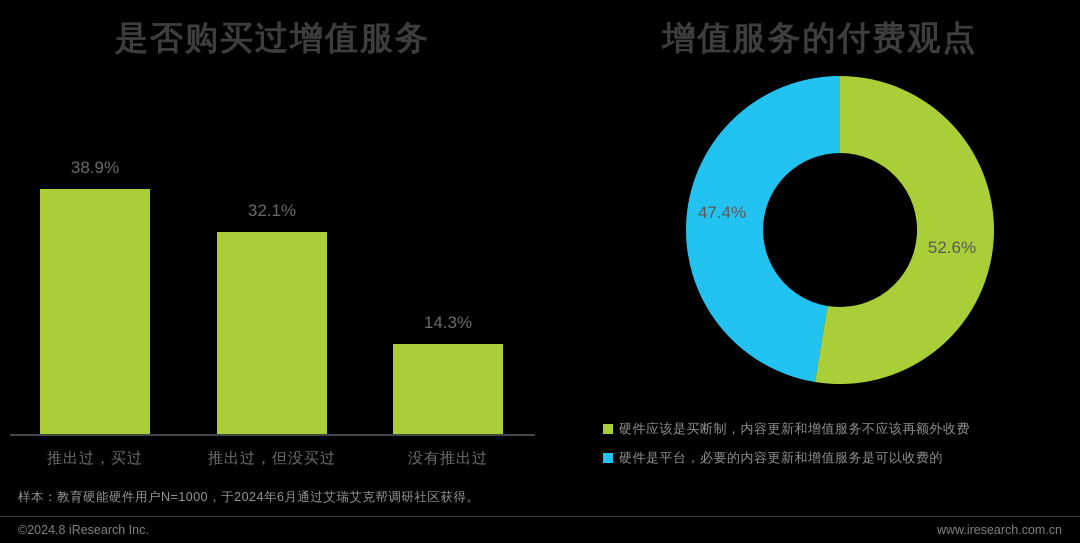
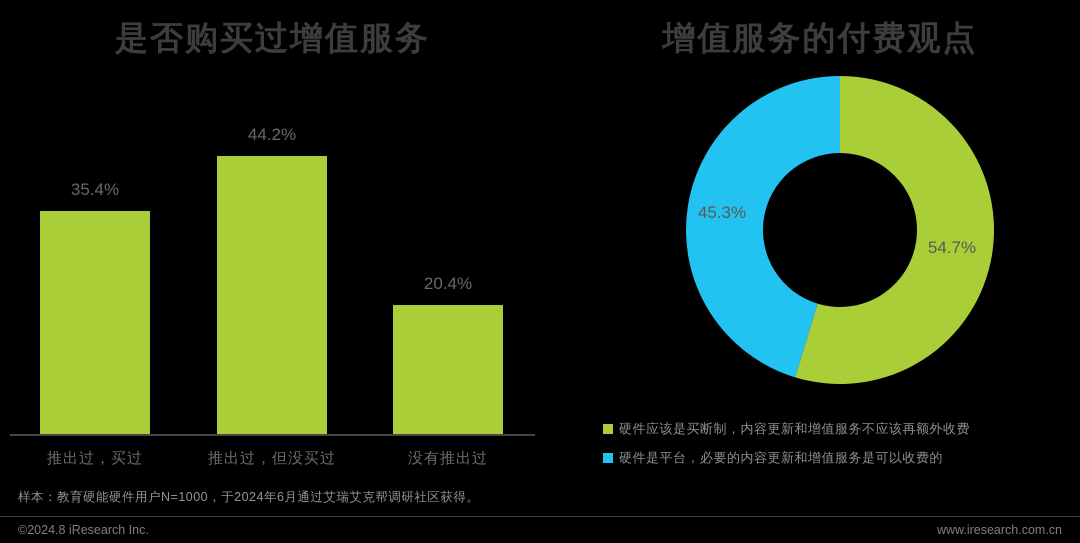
是否购买过增值服务/推出过，买过: 38.9% -> 35.4%
是否购买过增值服务/推出过，但没买过: 32.1% -> 44.2%
是否购买过增值服务/没有推出过: 14.3% -> 20.4%
增值服务的付费观点/硬件应该是买断制，内容更新和增值服务不应该再额外收费: 52.6% -> 54.7%
增值服务的付费观点/硬件是平台，必要的内容更新和增值服务是可以收费的: 47.4% -> 45.3%
